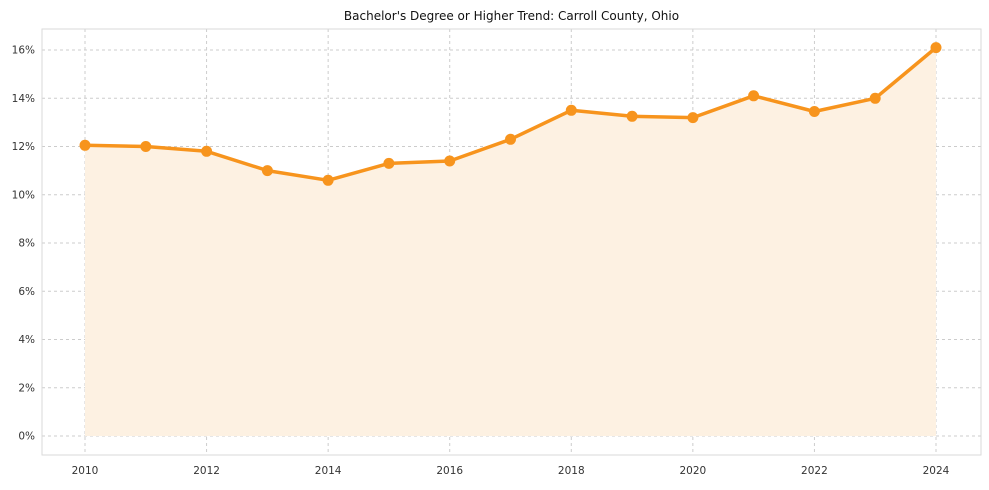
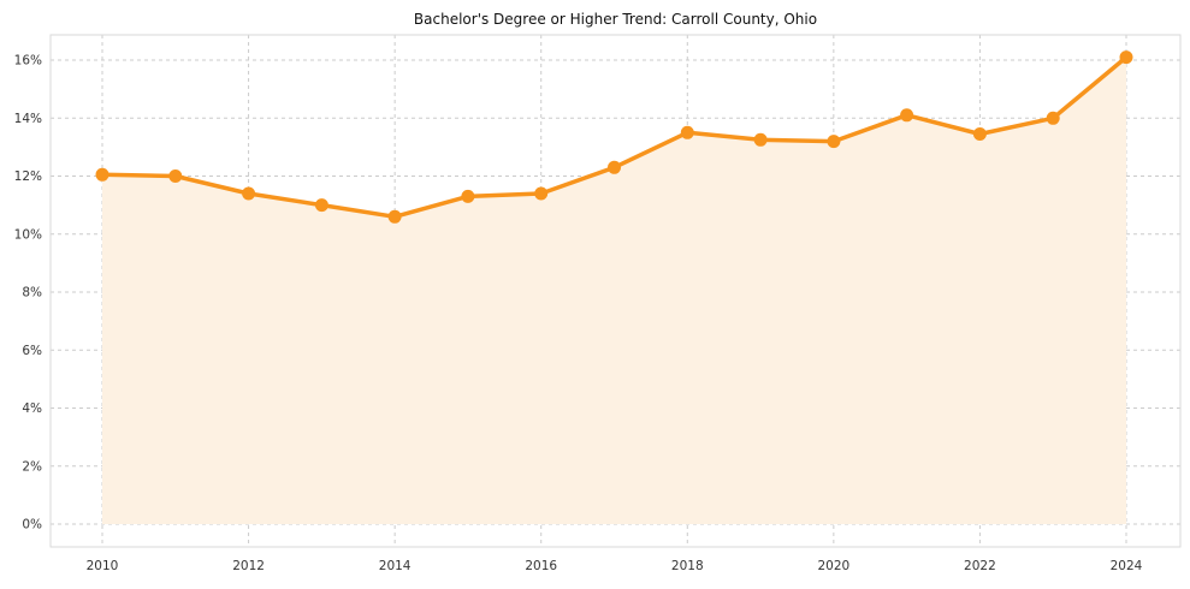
2012: 11.8% -> 11.4%
